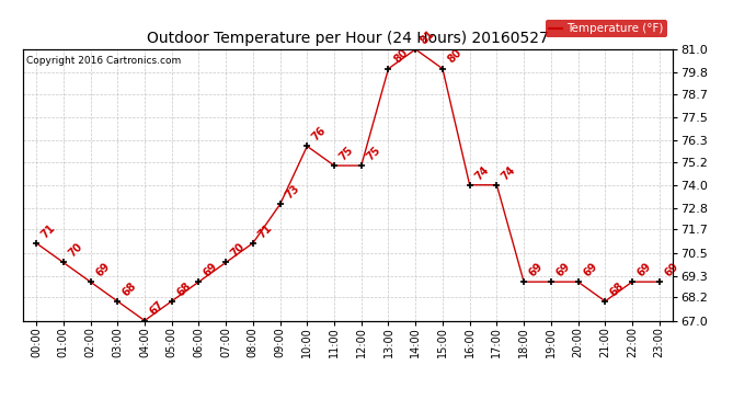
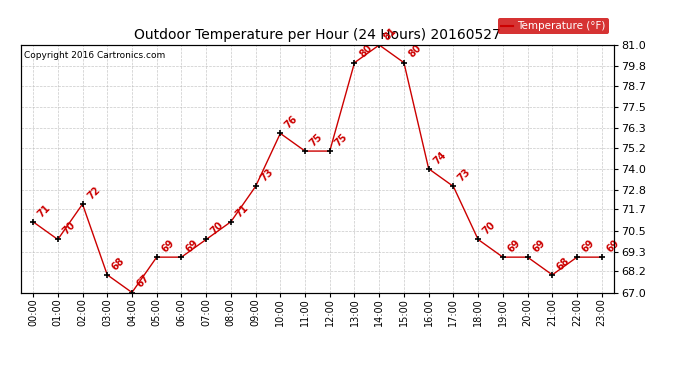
02:00: 69 -> 72
05:00: 68 -> 69
17:00: 74 -> 73
18:00: 69 -> 70
